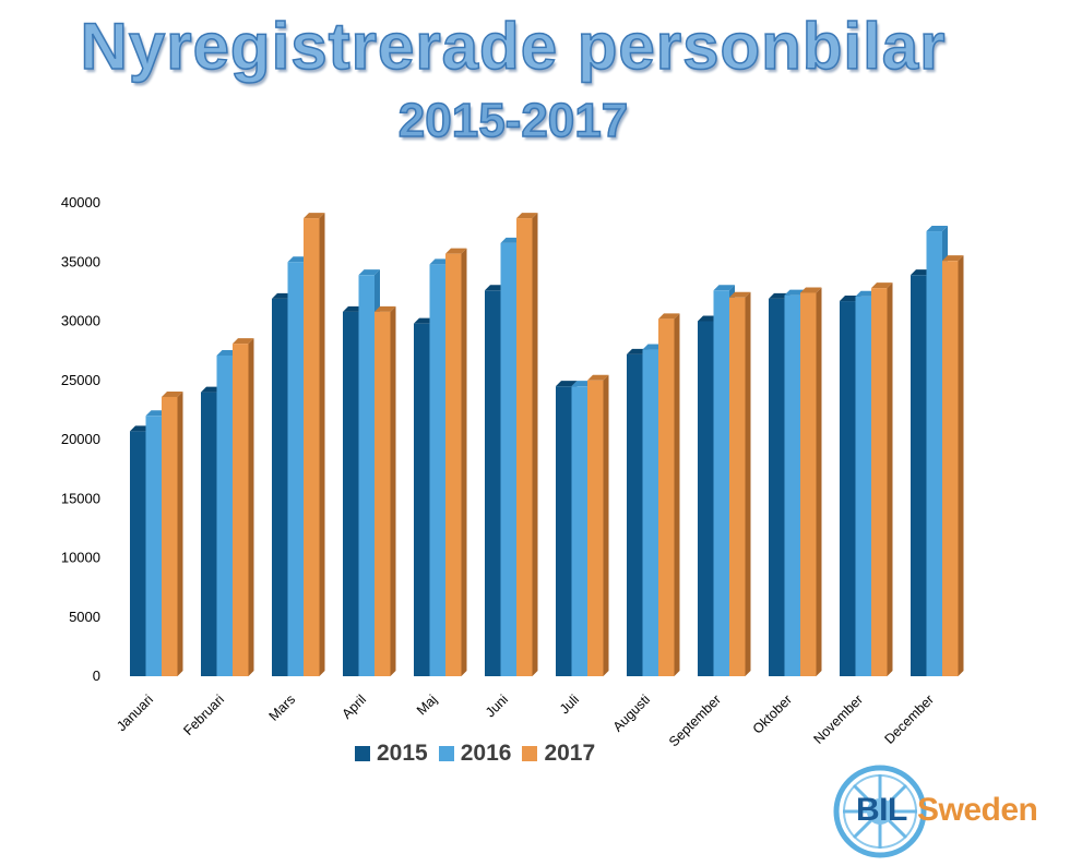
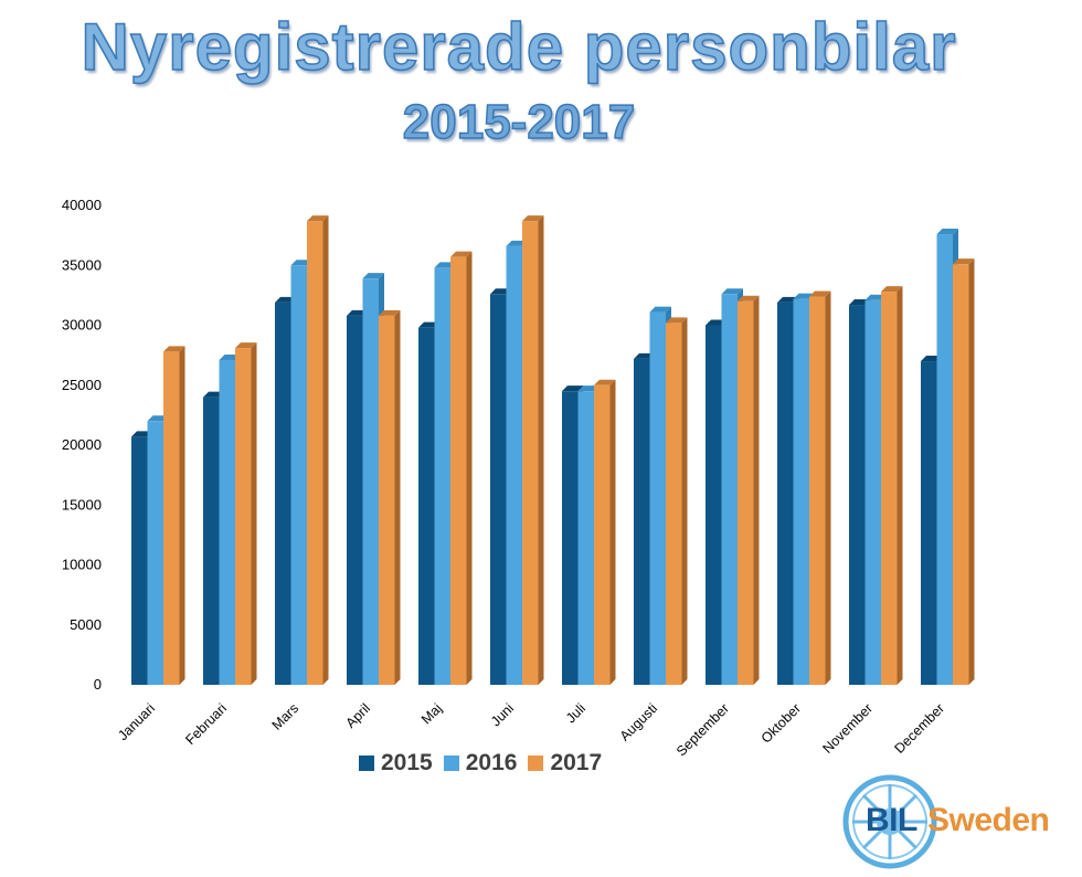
2017/Januari: 23600 -> 27800
2016/Augusti: 27600 -> 31100
2015/December: 33900 -> 27000
